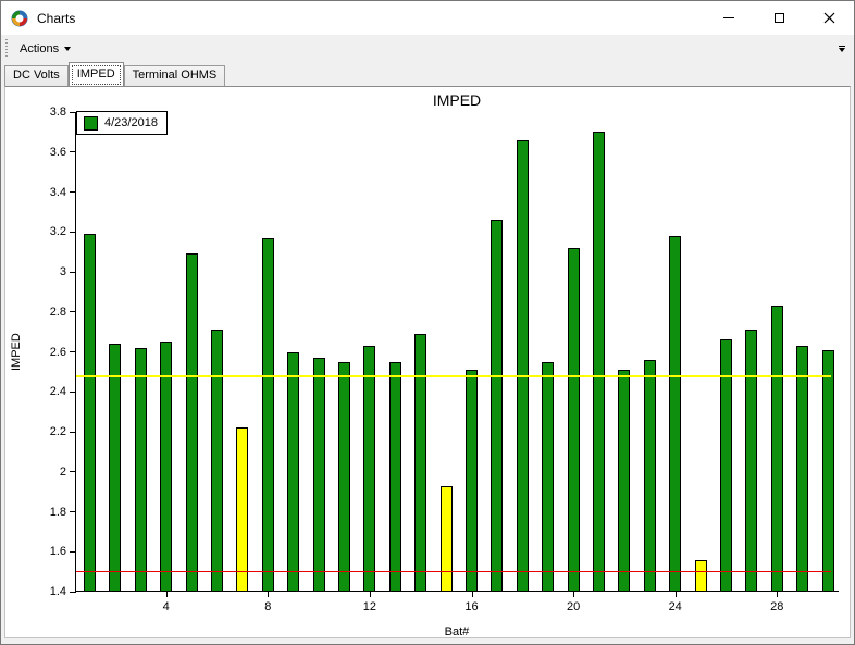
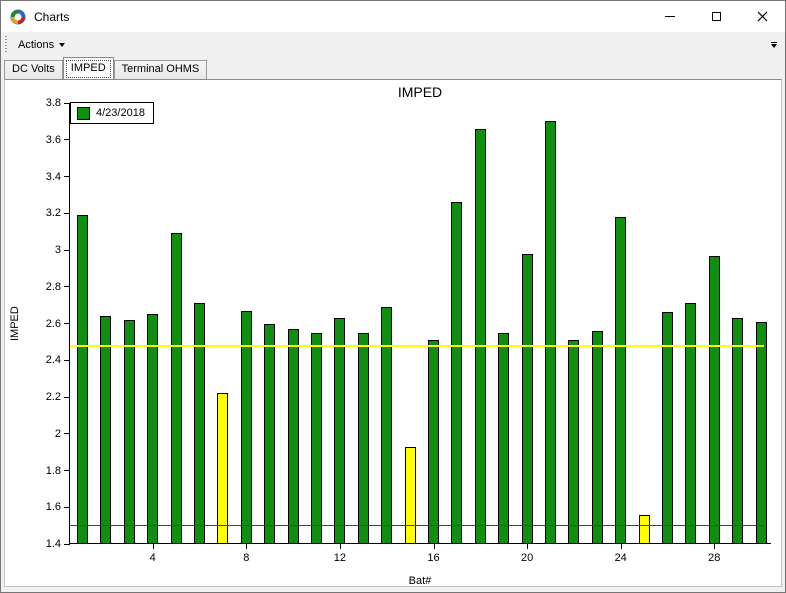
8: 3.17 -> 2.67
20: 3.12 -> 2.98
28: 2.83 -> 2.97
